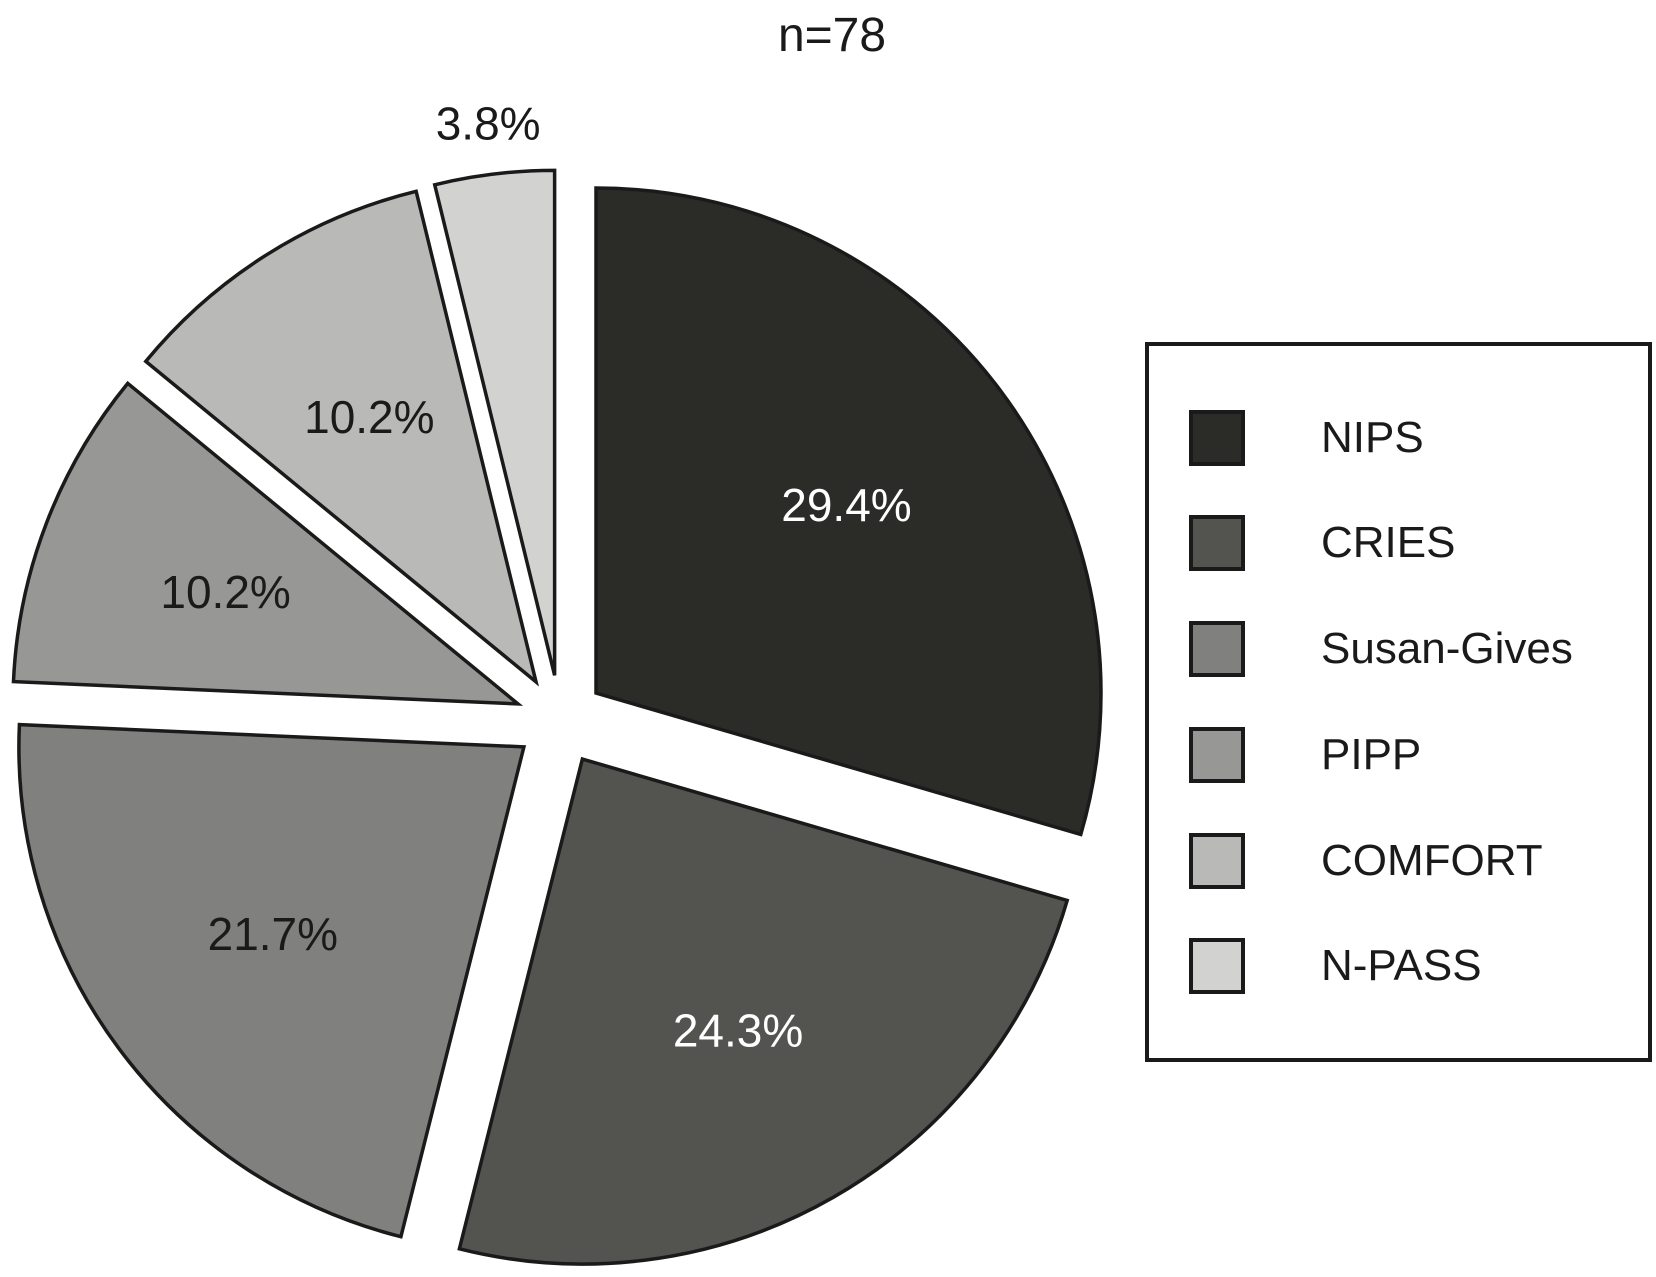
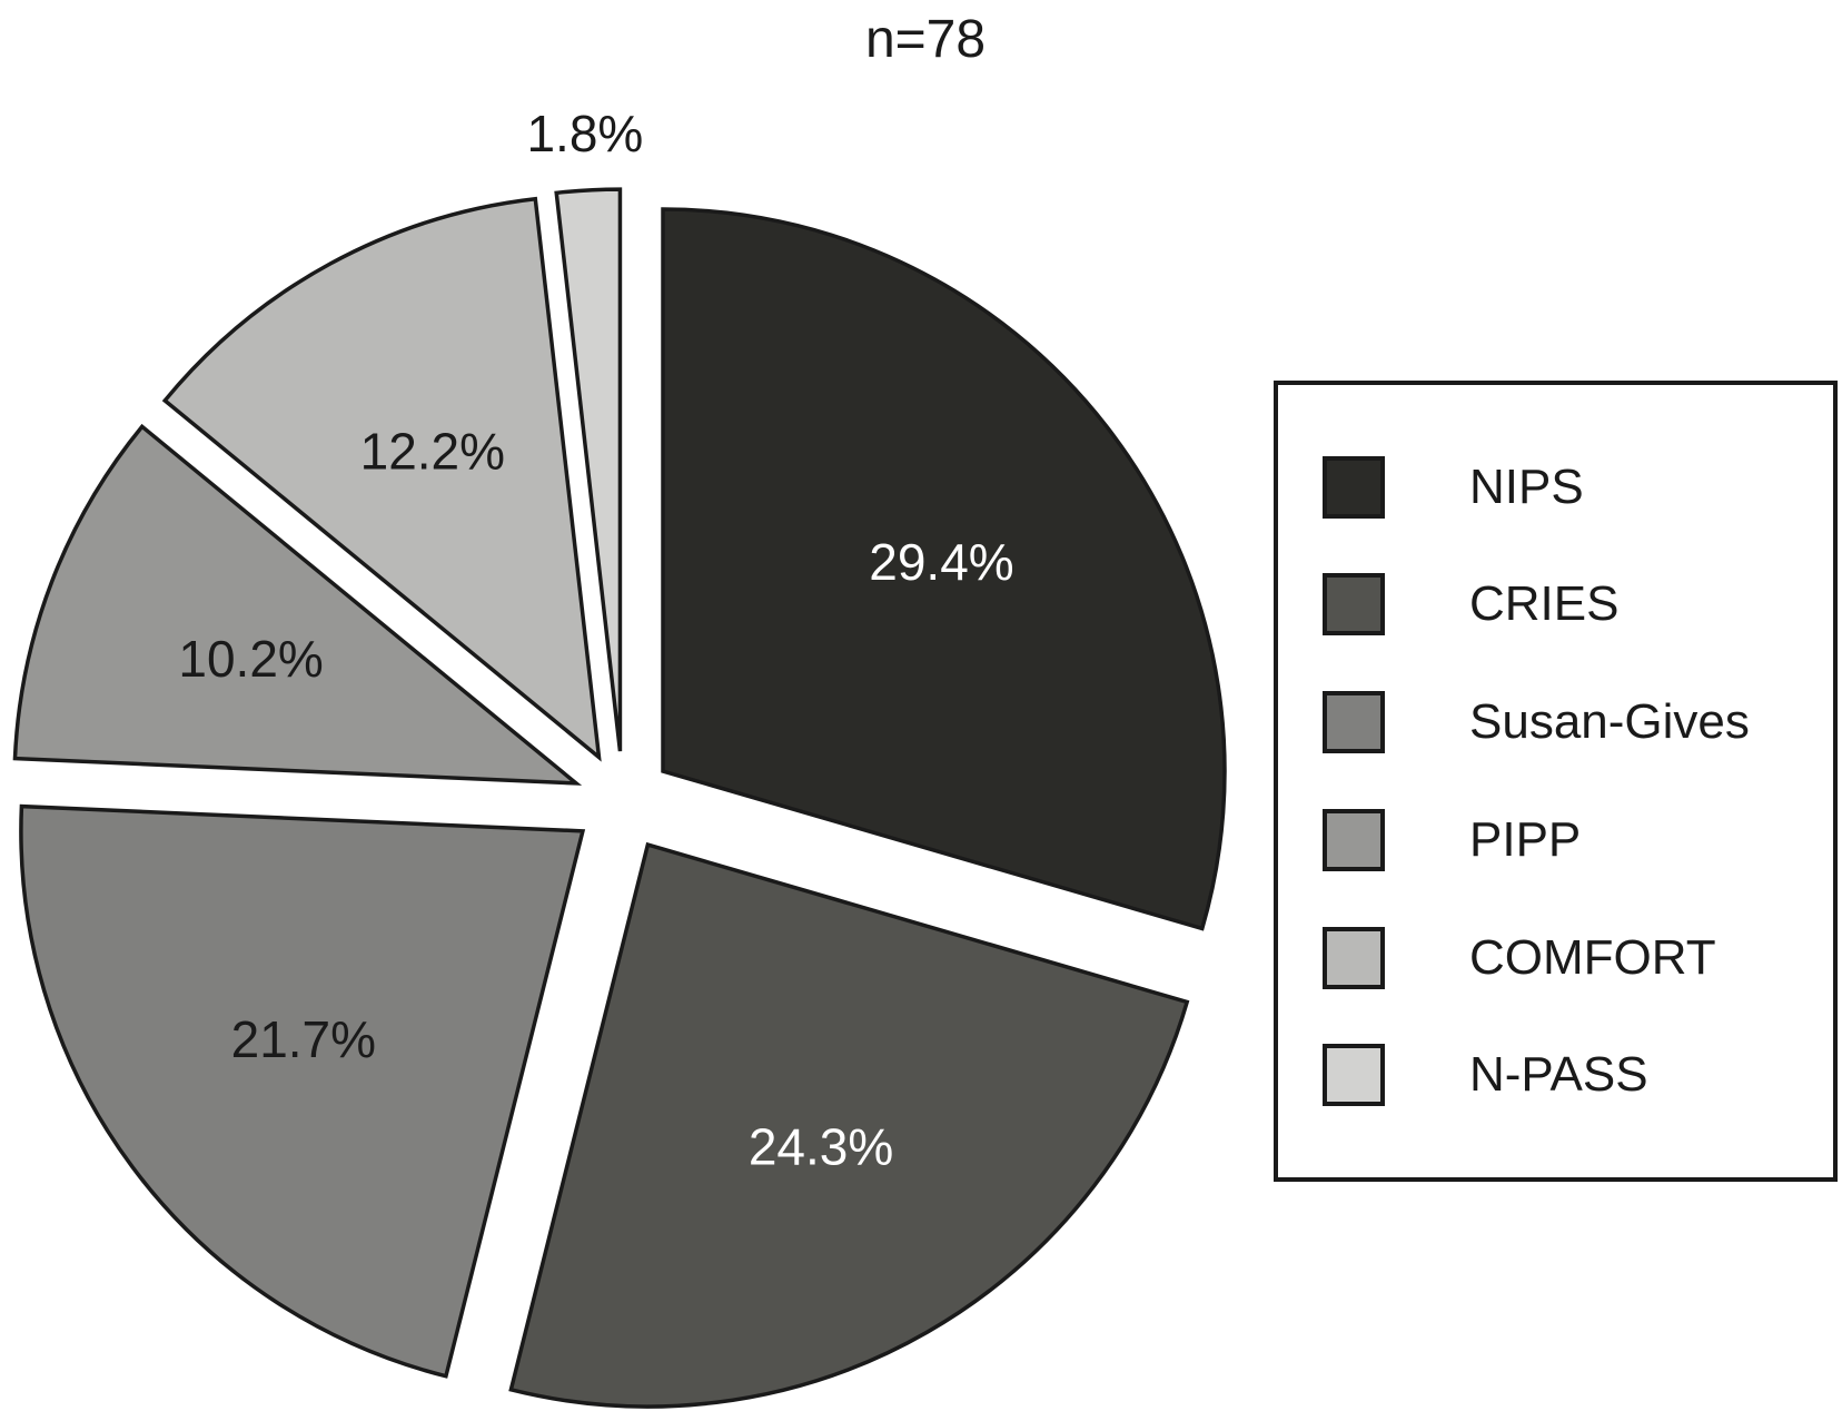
COMFORT: 10.2% -> 12.2%
N-PASS: 3.8% -> 1.8%
